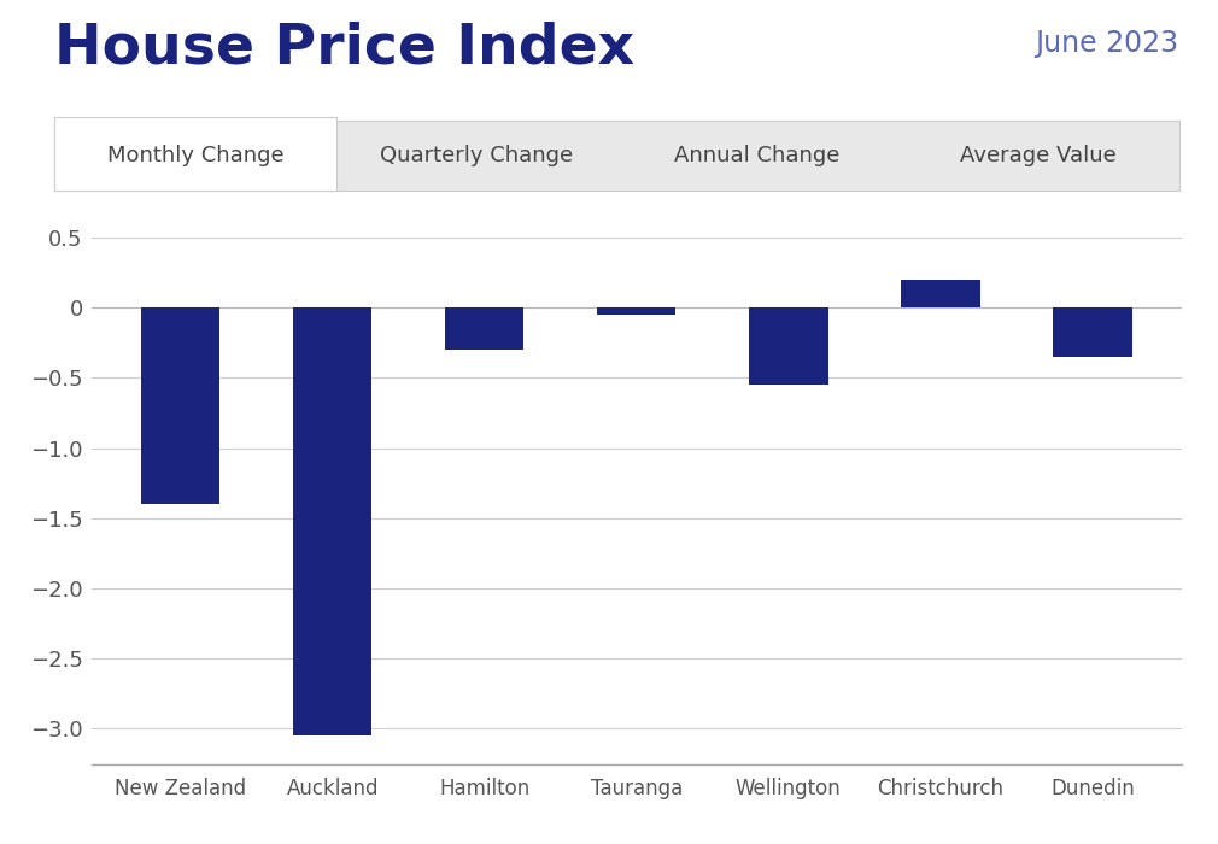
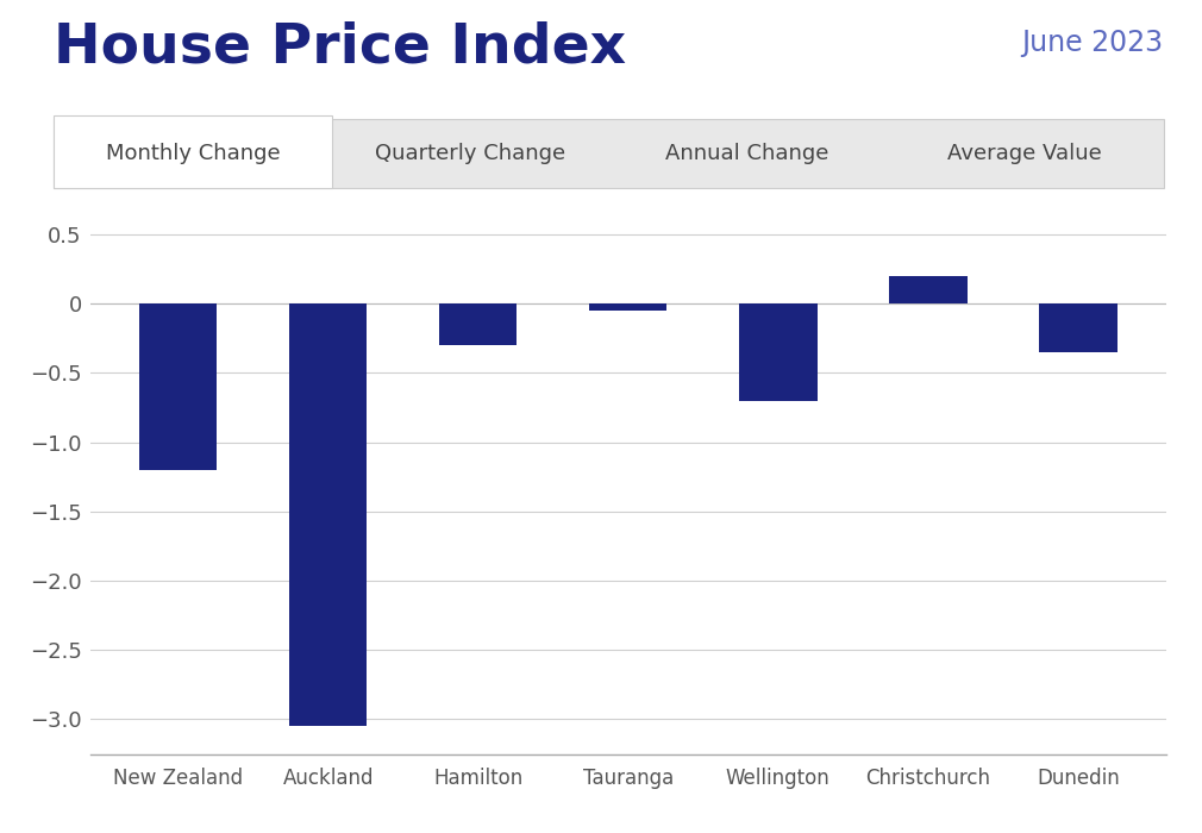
New Zealand: -1.40 -> -1.20
Wellington: -0.55 -> -0.70
